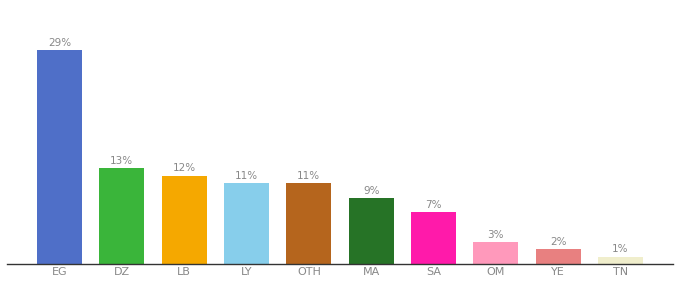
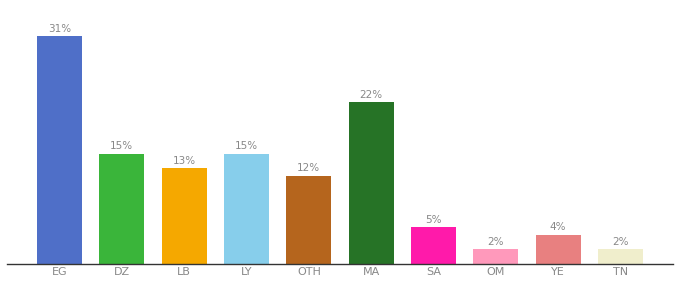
EG: 29% -> 31%
DZ: 13% -> 15%
LB: 12% -> 13%
LY: 11% -> 15%
OTH: 11% -> 12%
MA: 9% -> 22%
SA: 7% -> 5%
OM: 3% -> 2%
YE: 2% -> 4%
TN: 1% -> 2%
